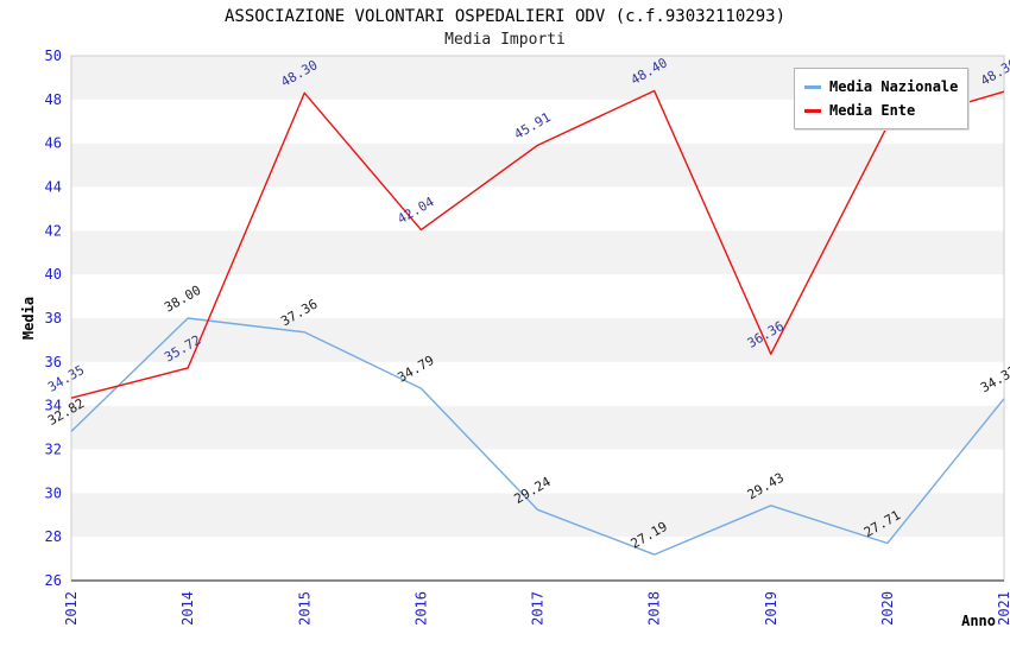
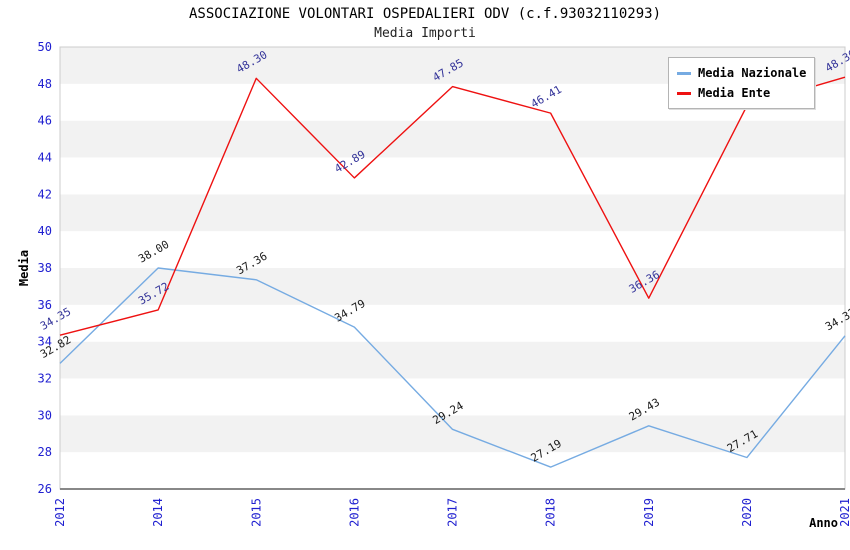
Media Ente/2016: 42.04 -> 42.89
Media Ente/2017: 45.91 -> 47.85
Media Ente/2018: 48.40 -> 46.41
